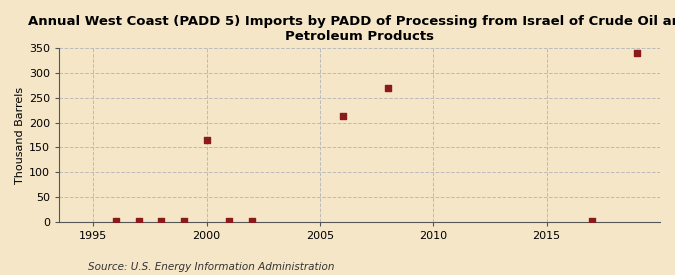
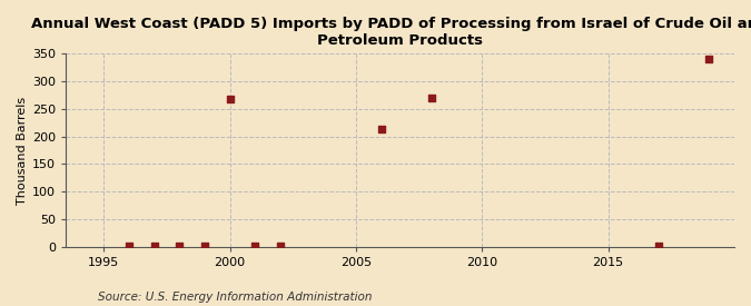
2000: 165 -> 267
